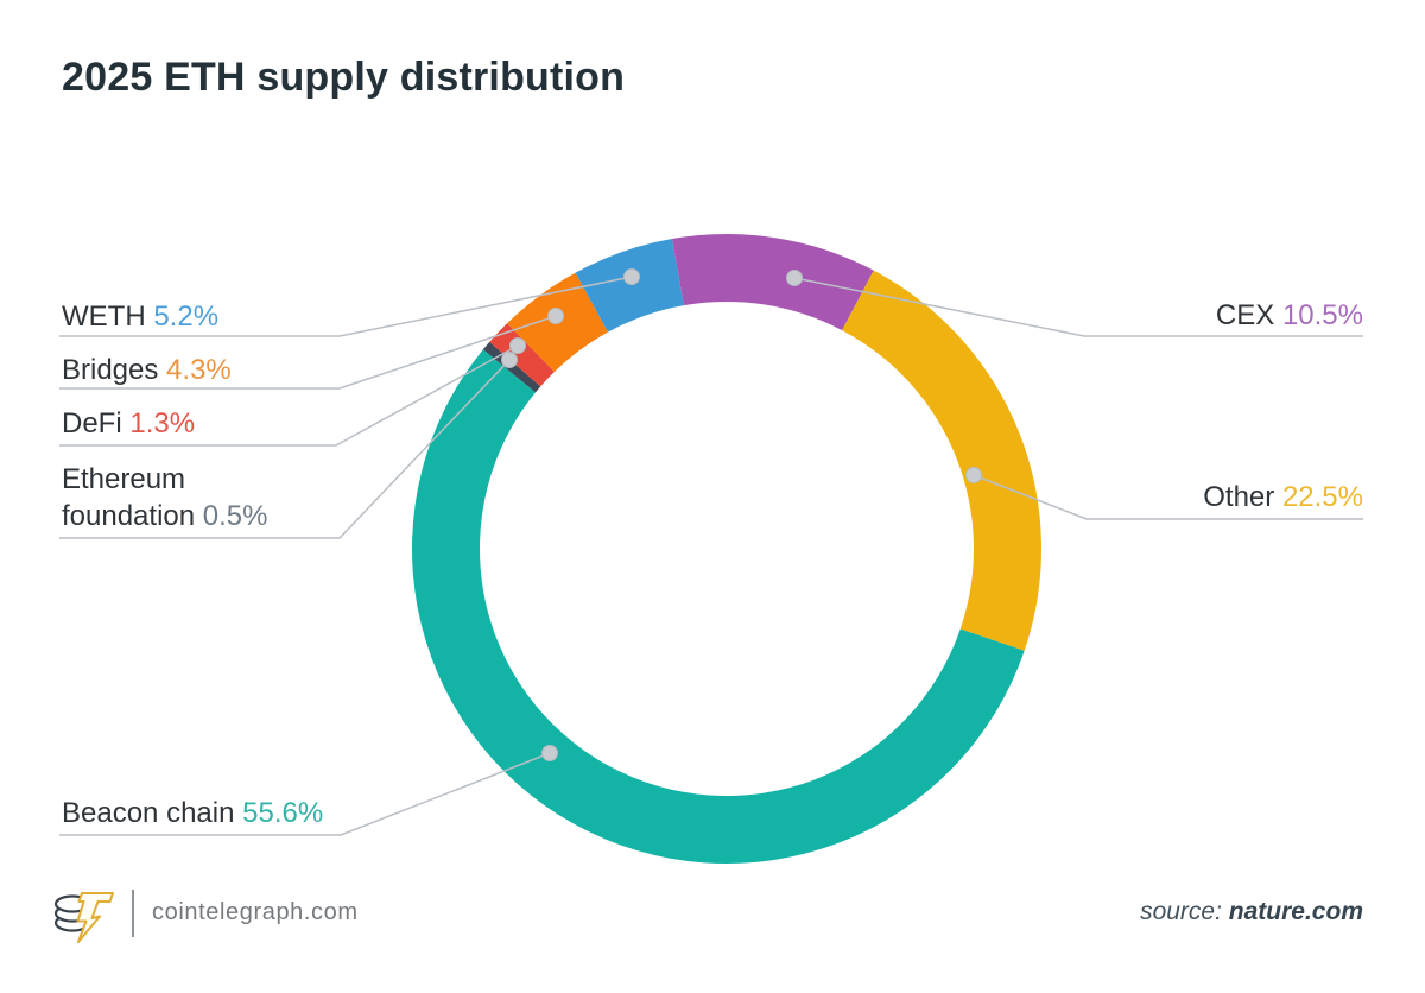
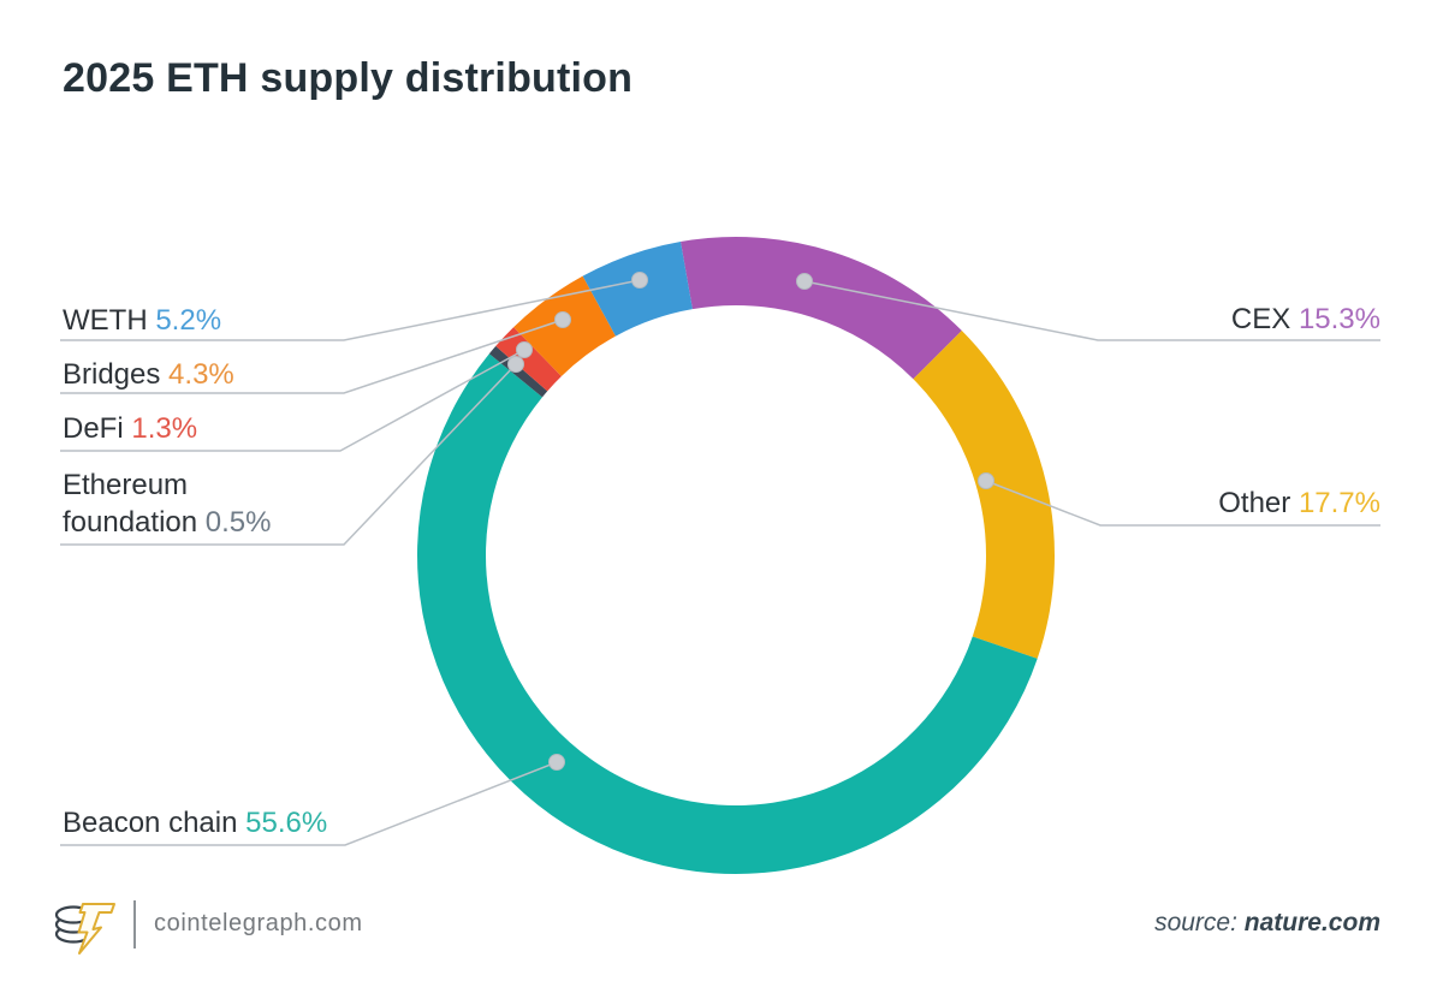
CEX: 10.5% -> 15.3%
Other: 22.5% -> 17.7%
